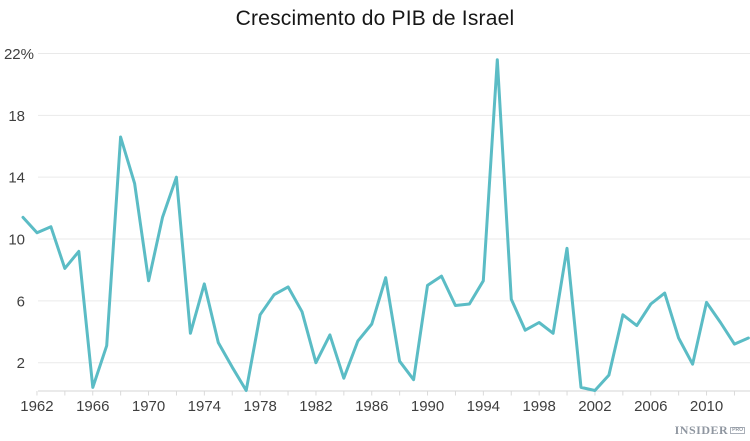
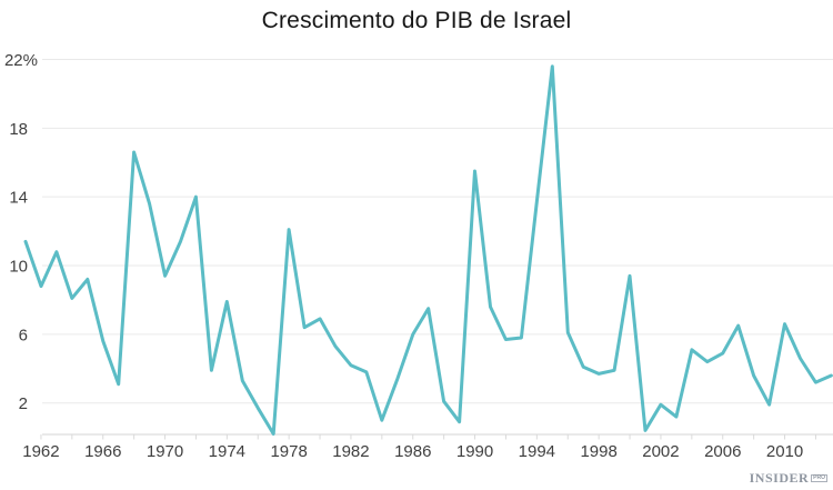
1962: 10.4 -> 8.8
1966: 0.4 -> 5.6
1970: 7.3 -> 9.4
1974: 7.1 -> 7.9
1978: 5.1 -> 12.1
1982: 2.0 -> 4.2
1986: 4.5 -> 6.0
1990: 7.0 -> 15.5
1994: 7.3 -> 13.7
1998: 4.6 -> 3.7
2002: 0.2 -> 1.9
2006: 5.8 -> 4.9
2010: 5.9 -> 6.6
